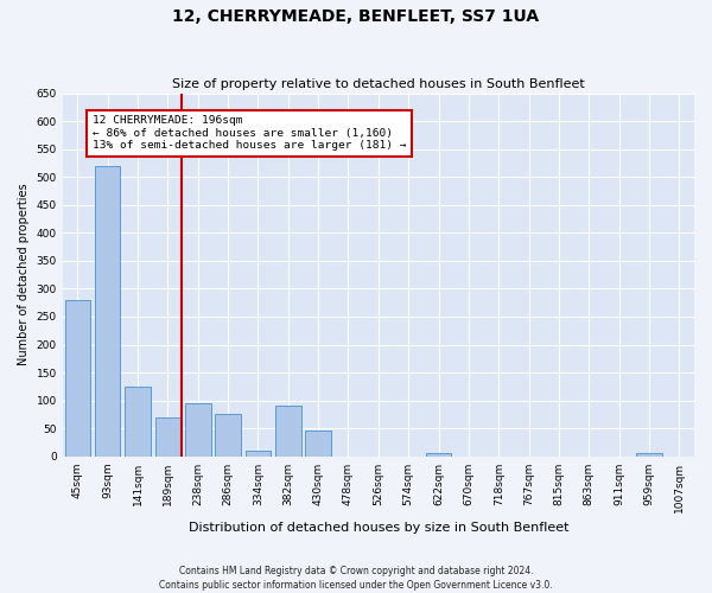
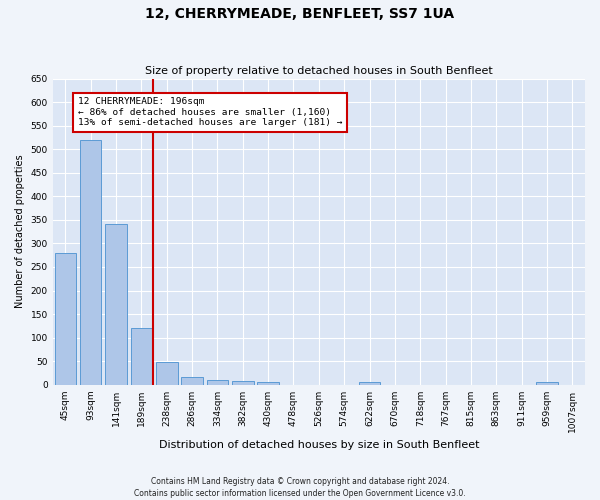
141sqm: 125 -> 342
189sqm: 70 -> 120
238sqm: 95 -> 48
286sqm: 75 -> 17
382sqm: 90 -> 8
430sqm: 45 -> 5
